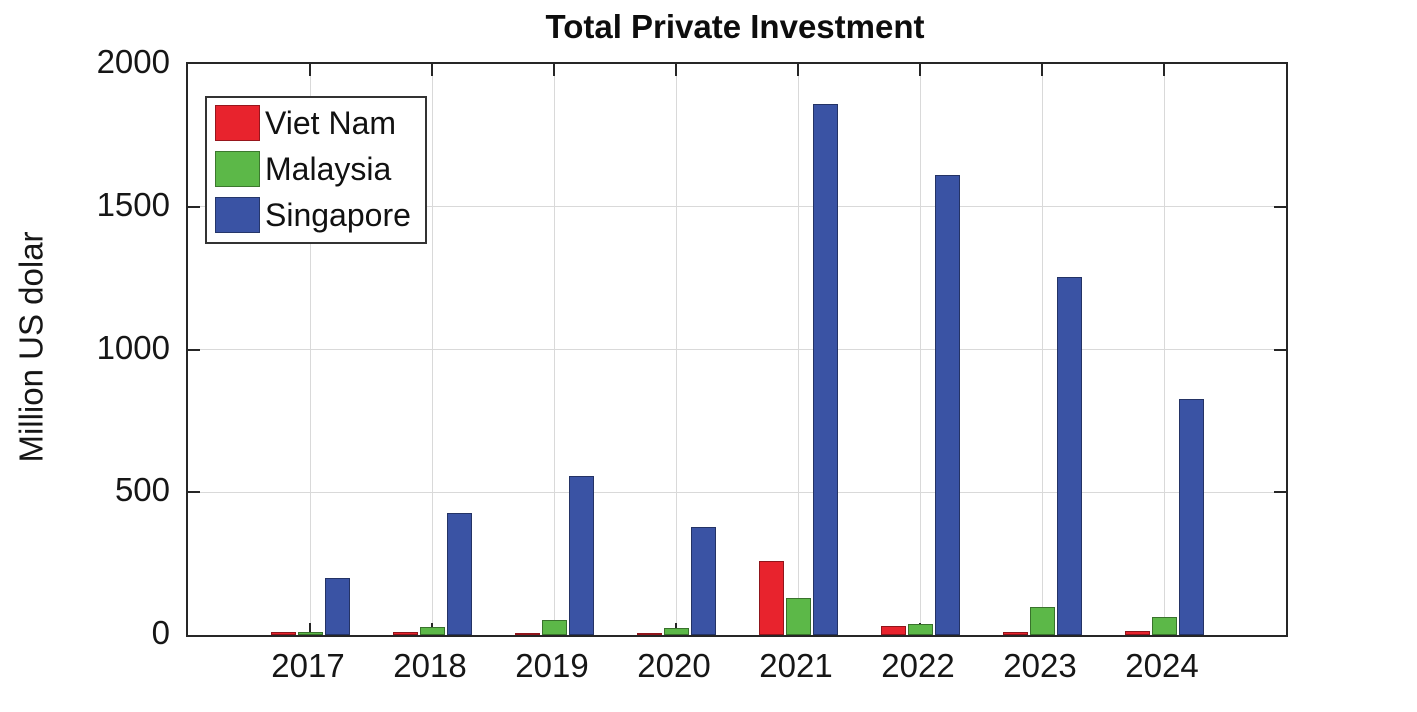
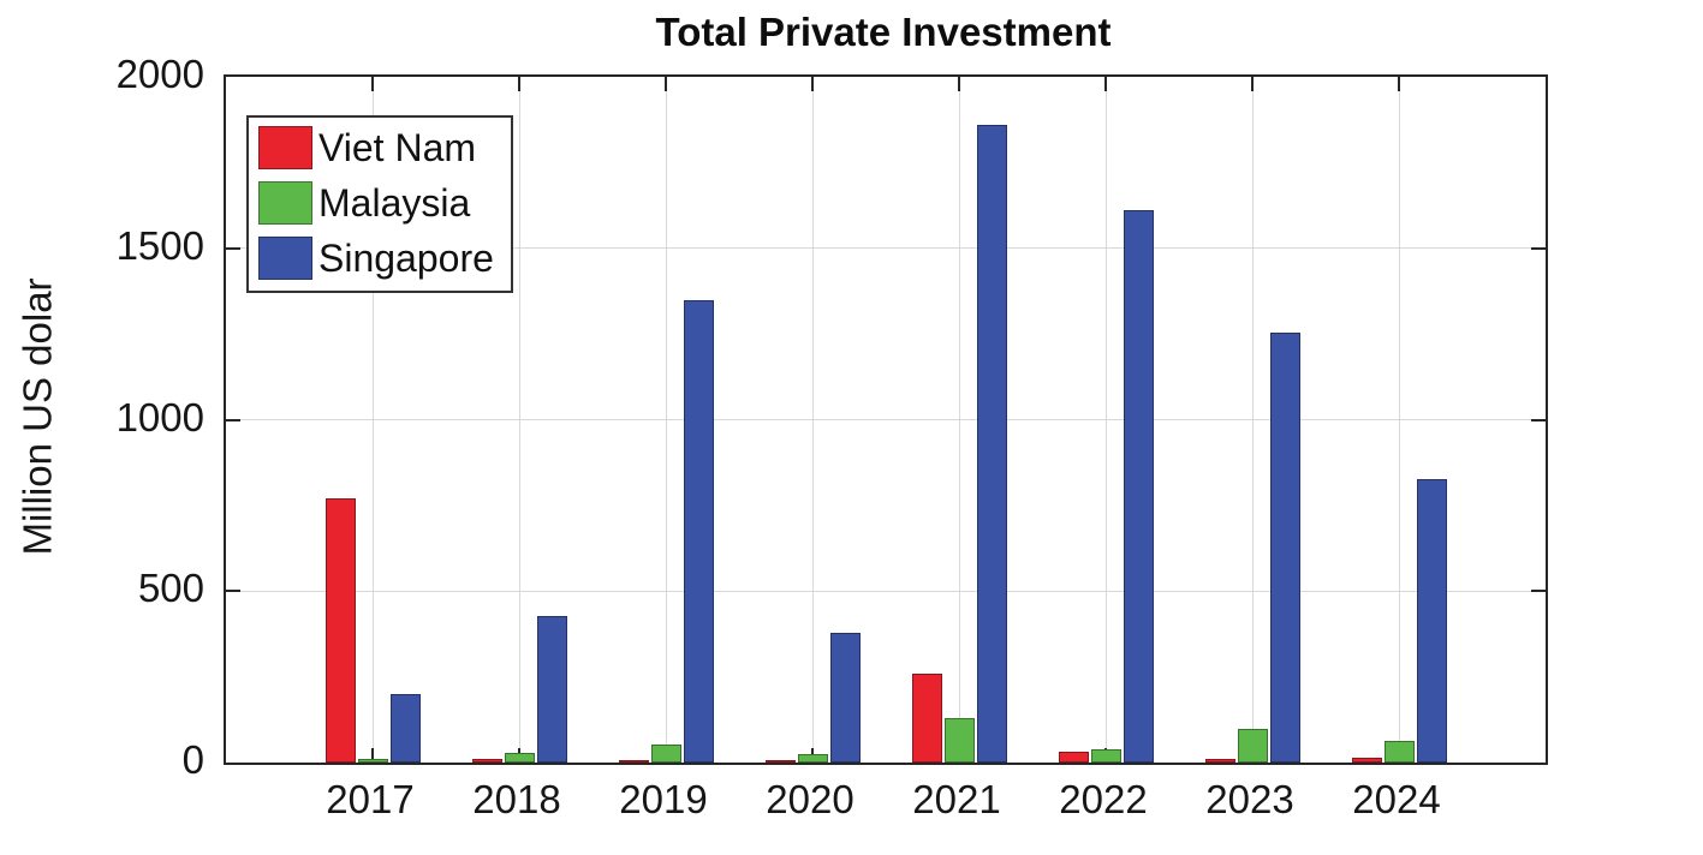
Viet Nam/2017: 10 -> 770
Singapore/2019: 560 -> 1350
